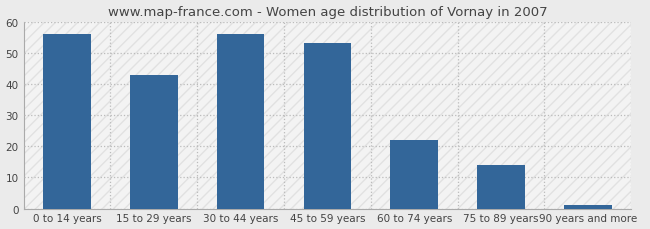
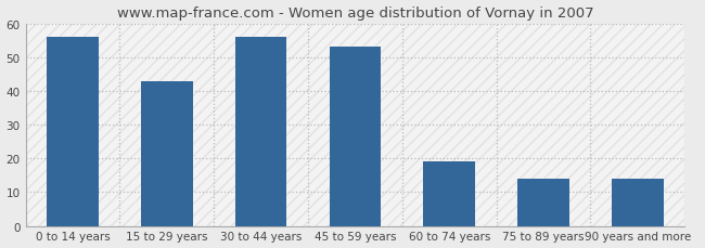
60 to 74 years: 22 -> 19
90 years and more: 1 -> 14
